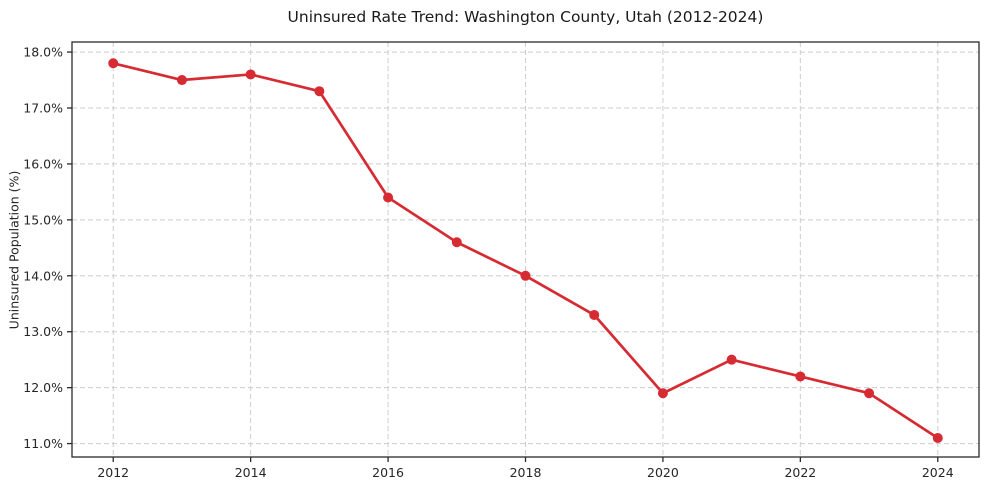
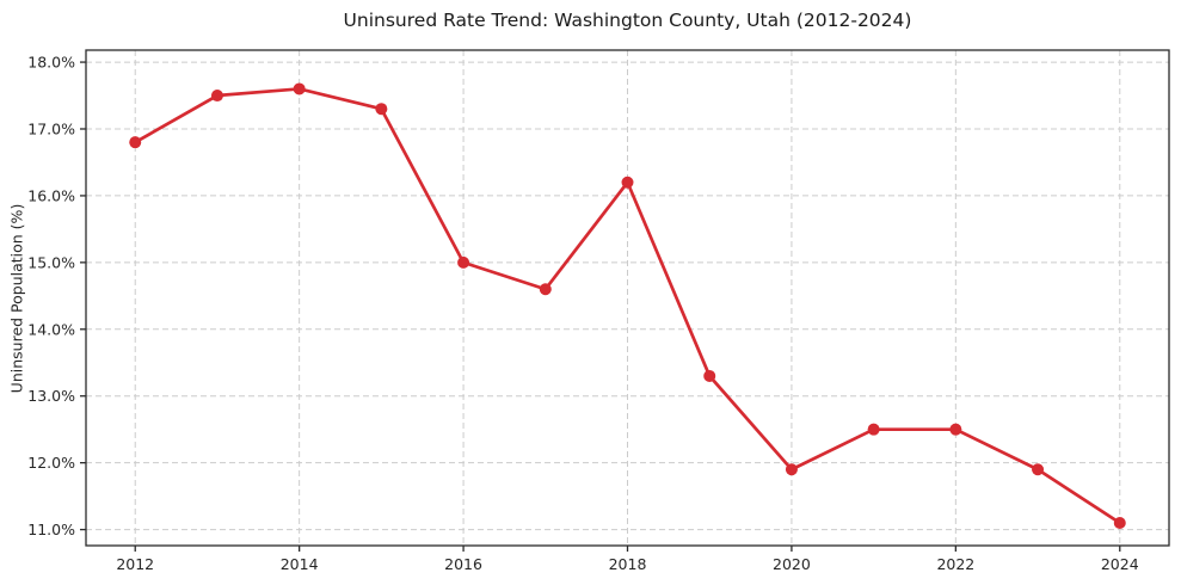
2012: 17.8% -> 16.8%
2016: 15.4% -> 15.0%
2018: 14.0% -> 16.2%
2022: 12.2% -> 12.5%
